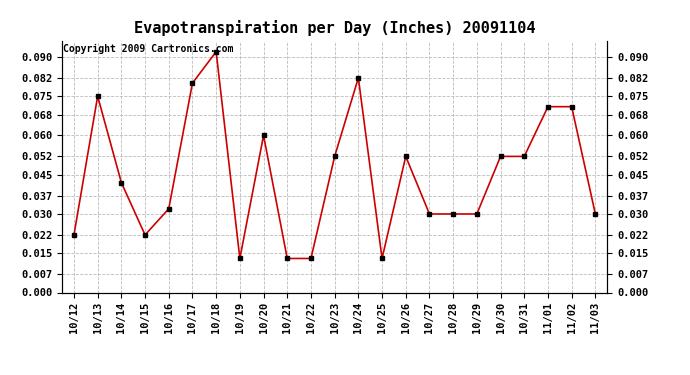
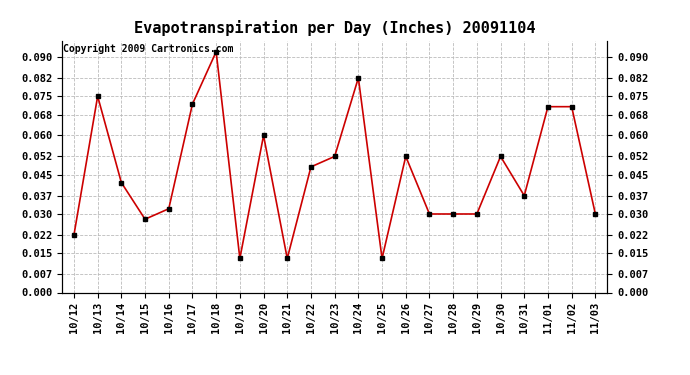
10/15: 0.022 -> 0.028
10/17: 0.080 -> 0.072
10/22: 0.013 -> 0.048
10/31: 0.052 -> 0.037
